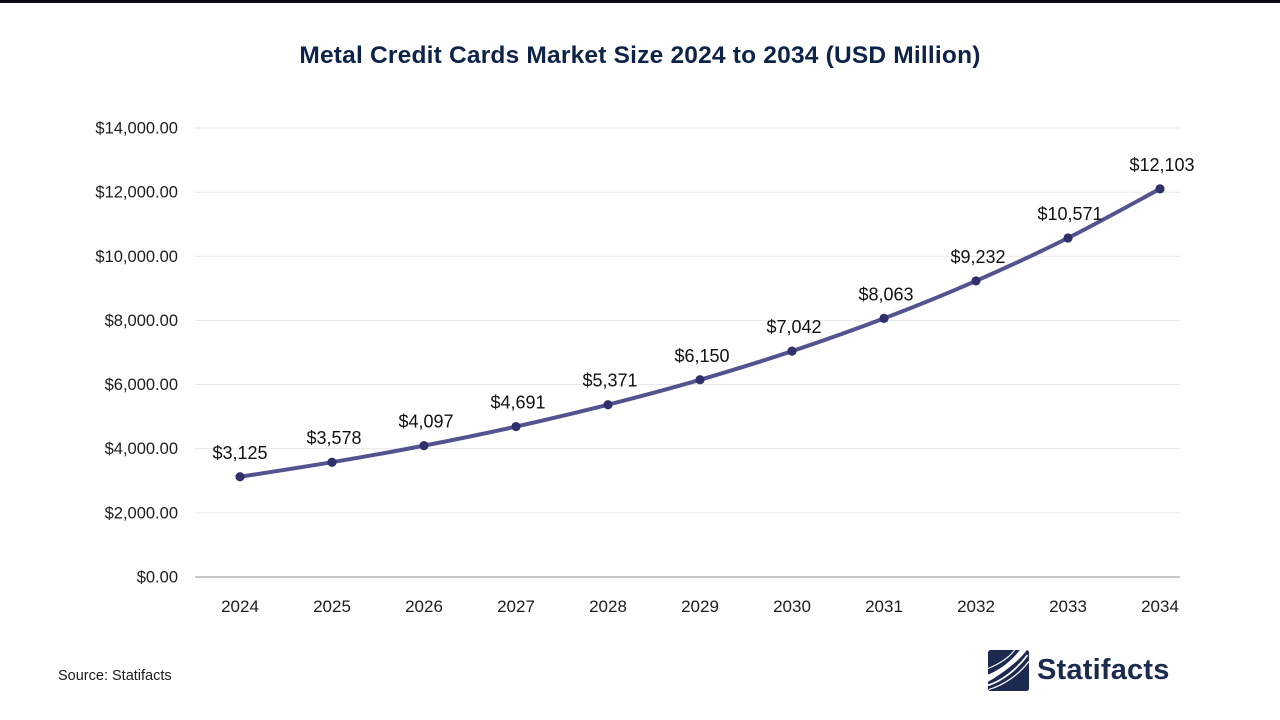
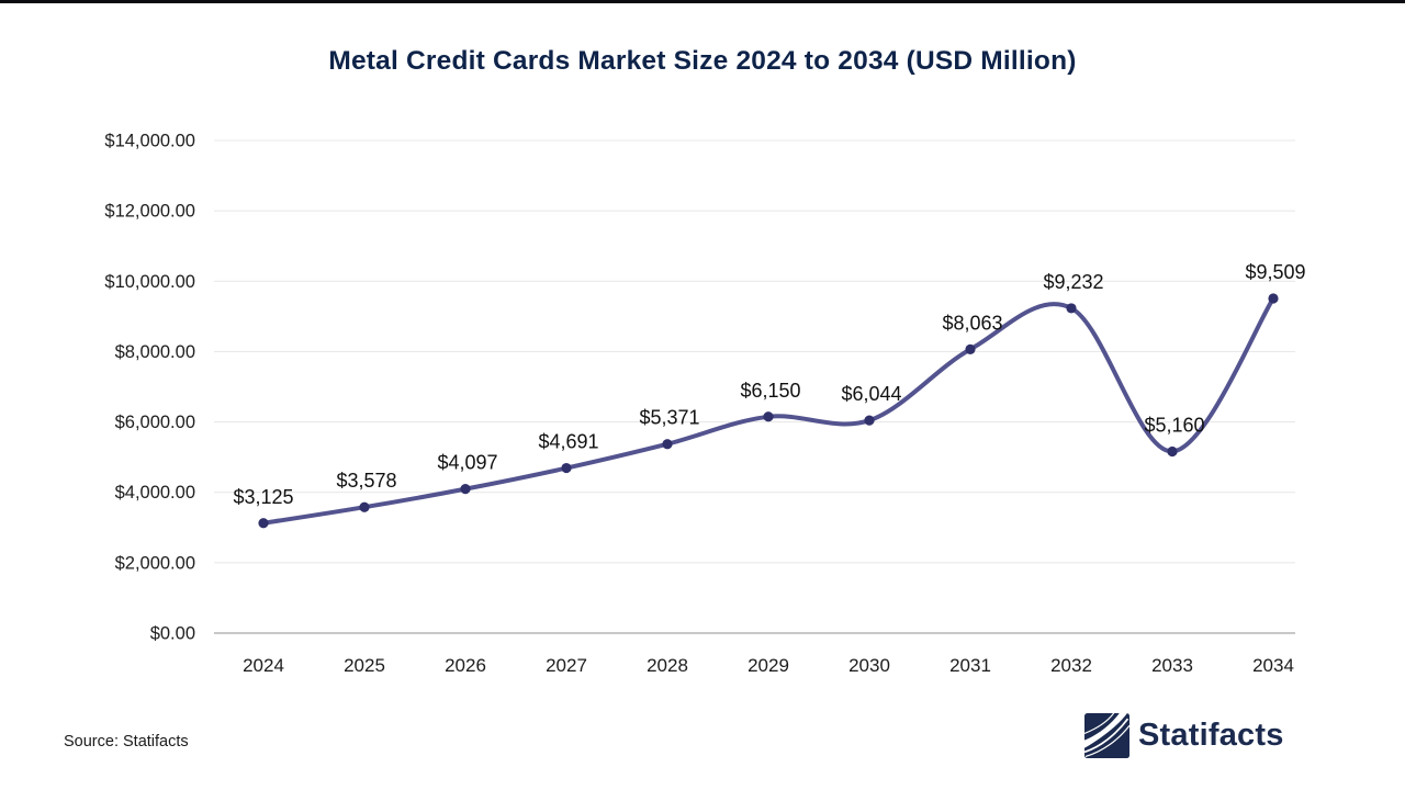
2030: $7,042 -> $6,044
2033: $10,571 -> $5,160
2034: $12,103 -> $9,509
